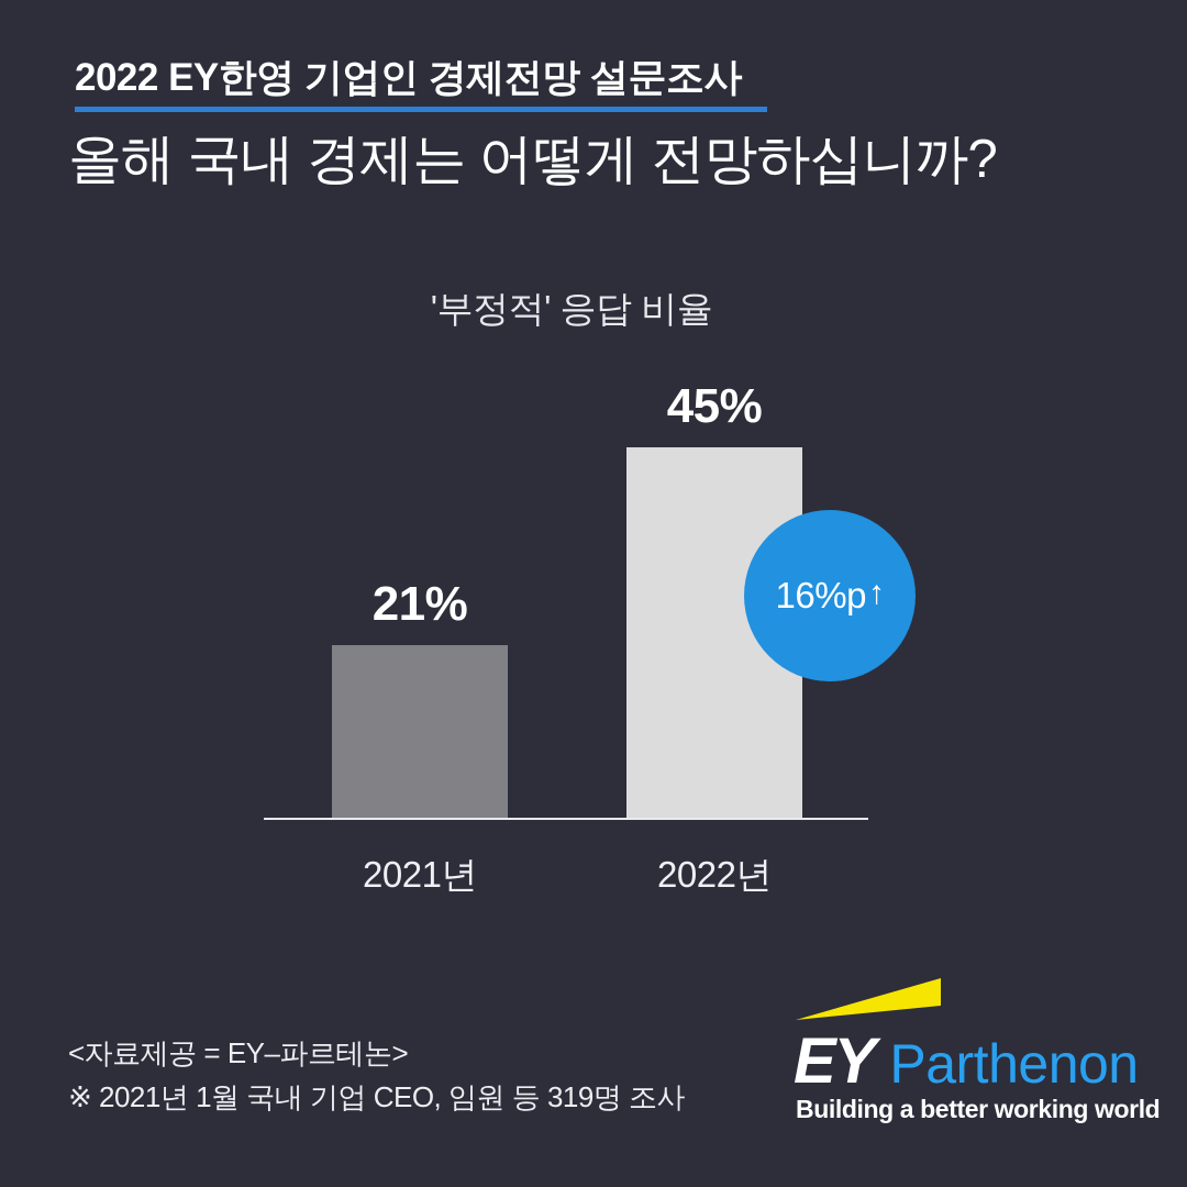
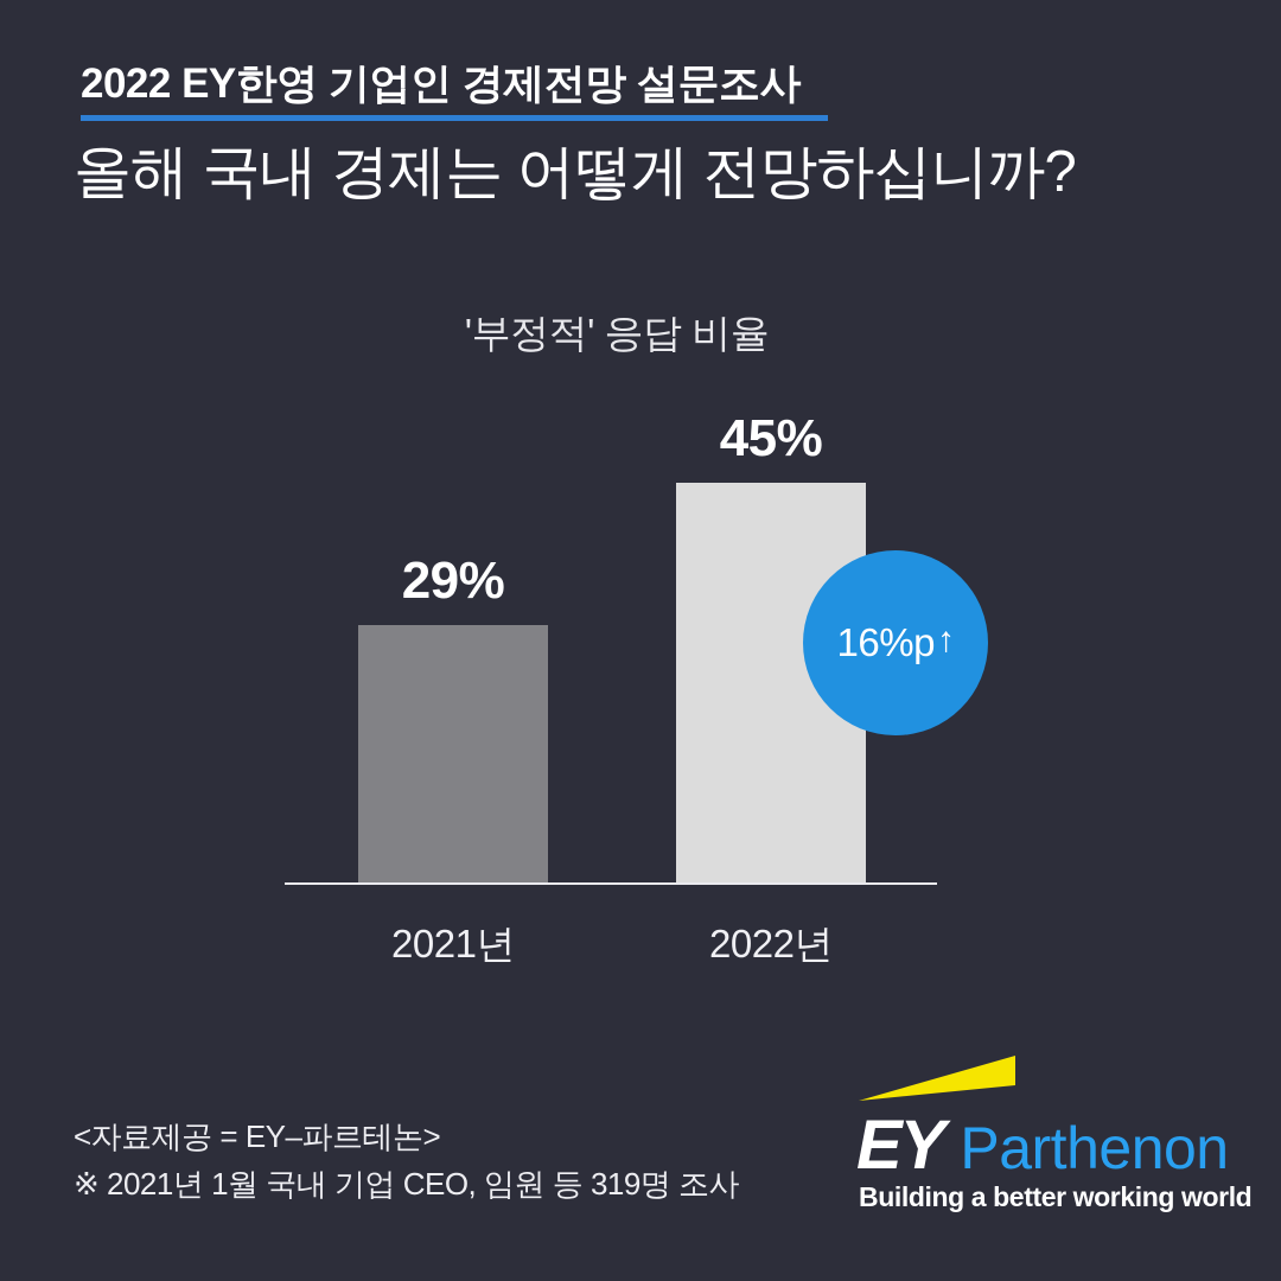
2021년: 21% -> 29%
